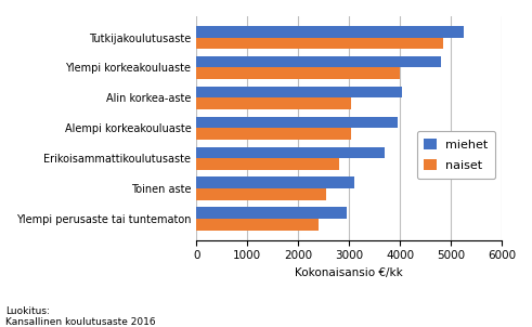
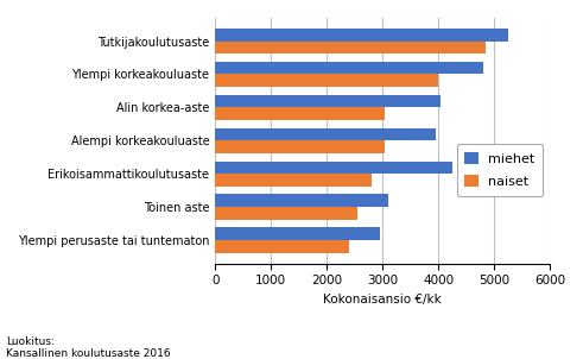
miehet/Erikoisammattikoulutusaste: 3700 -> 4250
